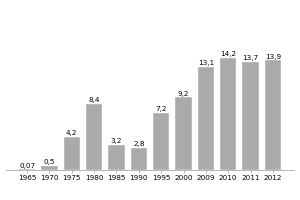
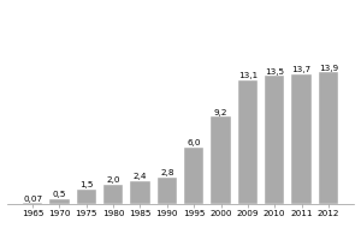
1975: 4,2 -> 1,5
1980: 8,4 -> 2,0
1985: 3,2 -> 2,4
1995: 7,2 -> 6,0
2010: 14,2 -> 13,5
